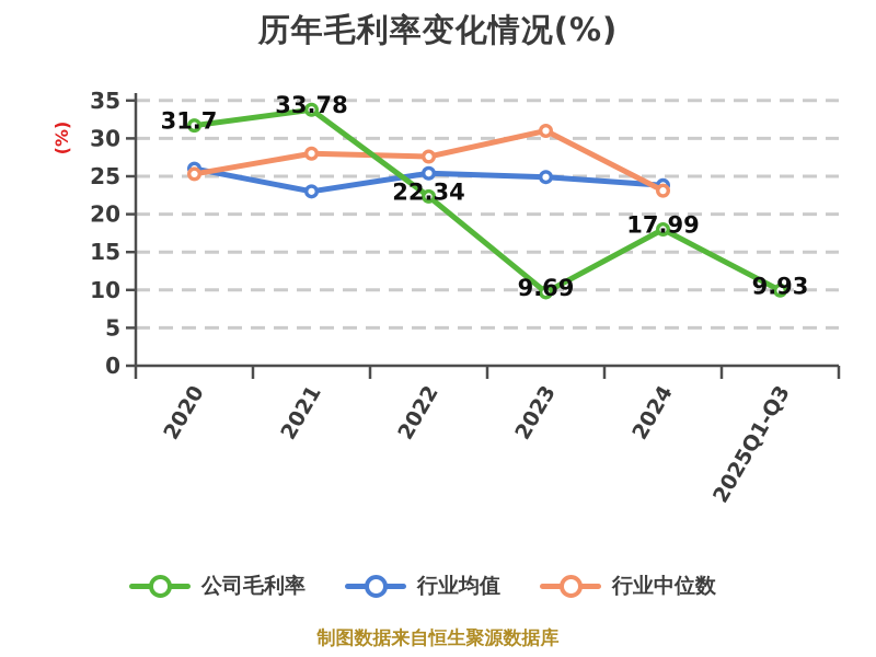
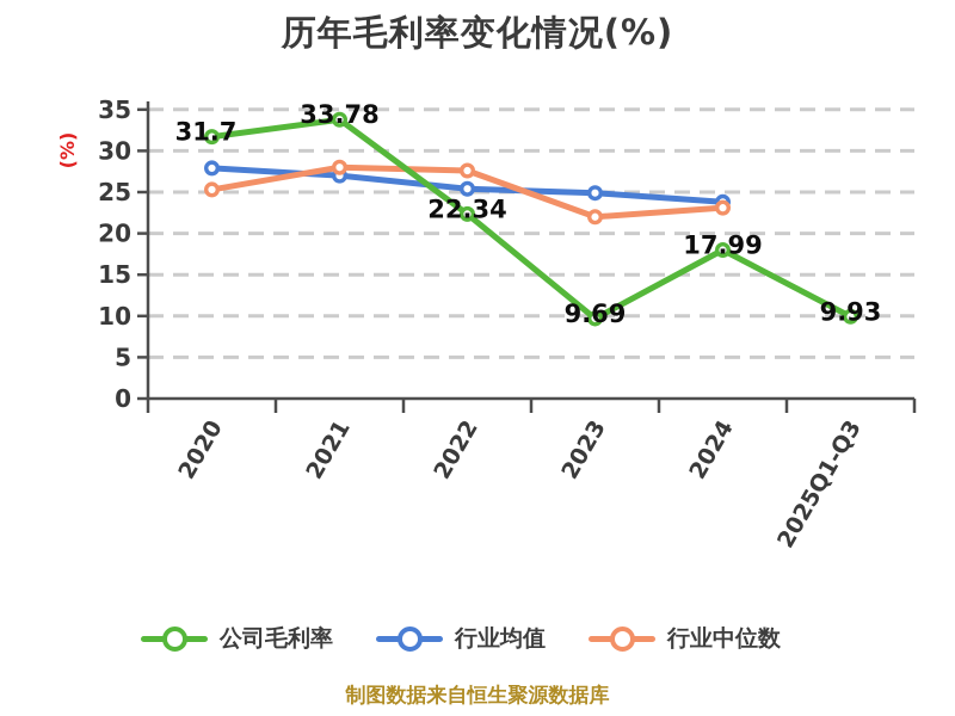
行业均值/2020: 26 -> 28
行业均值/2021: 23 -> 27
行业中位数/2023: 31 -> 22
